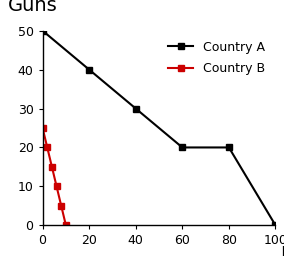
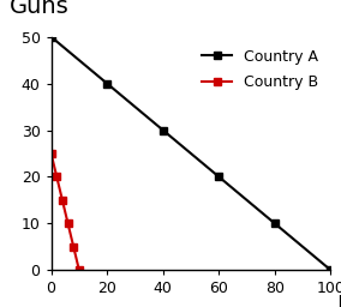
Country A/80: 20 -> 10
